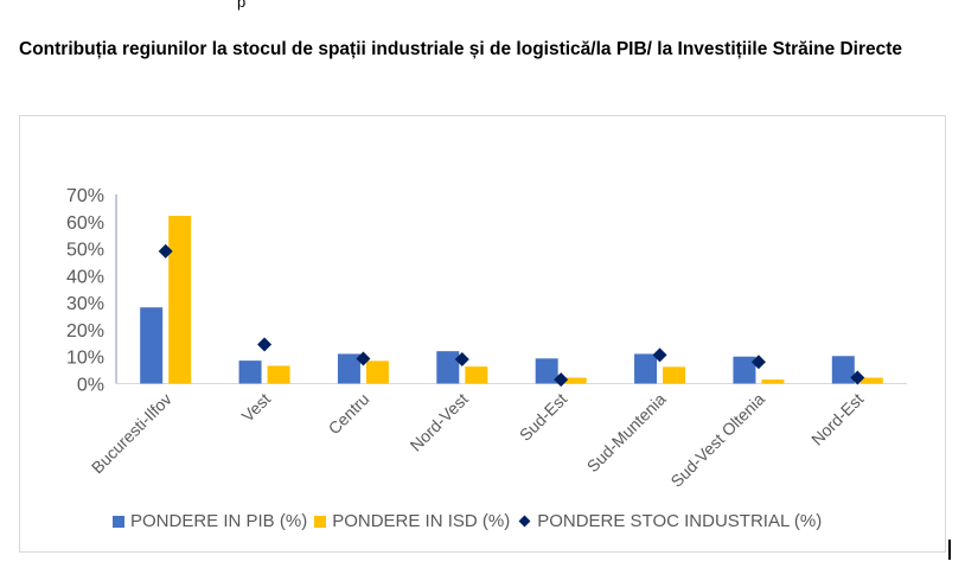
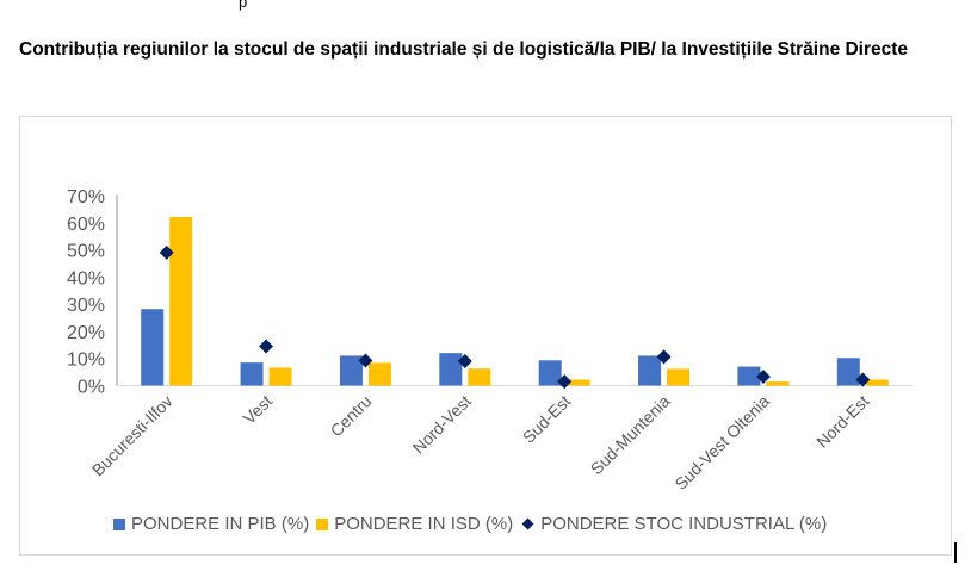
PONDERE IN PIB (%)/Sud-Vest Oltenia: 10% -> 7%
PONDERE STOC INDUSTRIAL (%)/Sud-Vest Oltenia: 8% -> 3%
